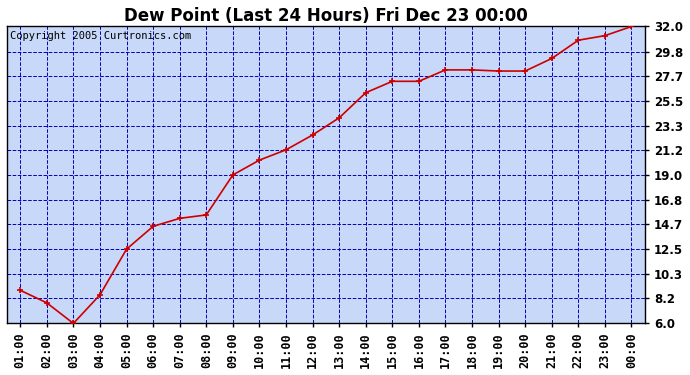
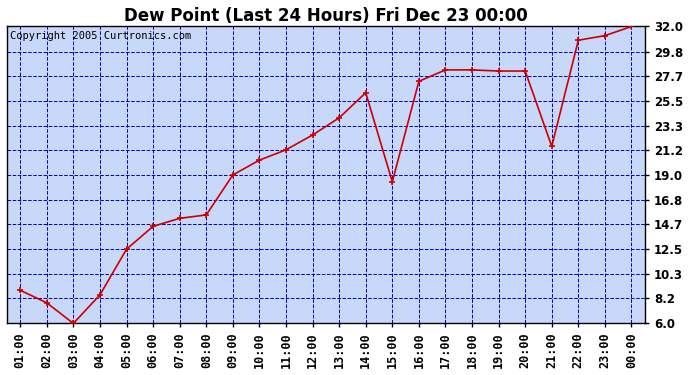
15:00: 27.2 -> 18.4
21:00: 29.2 -> 21.5
